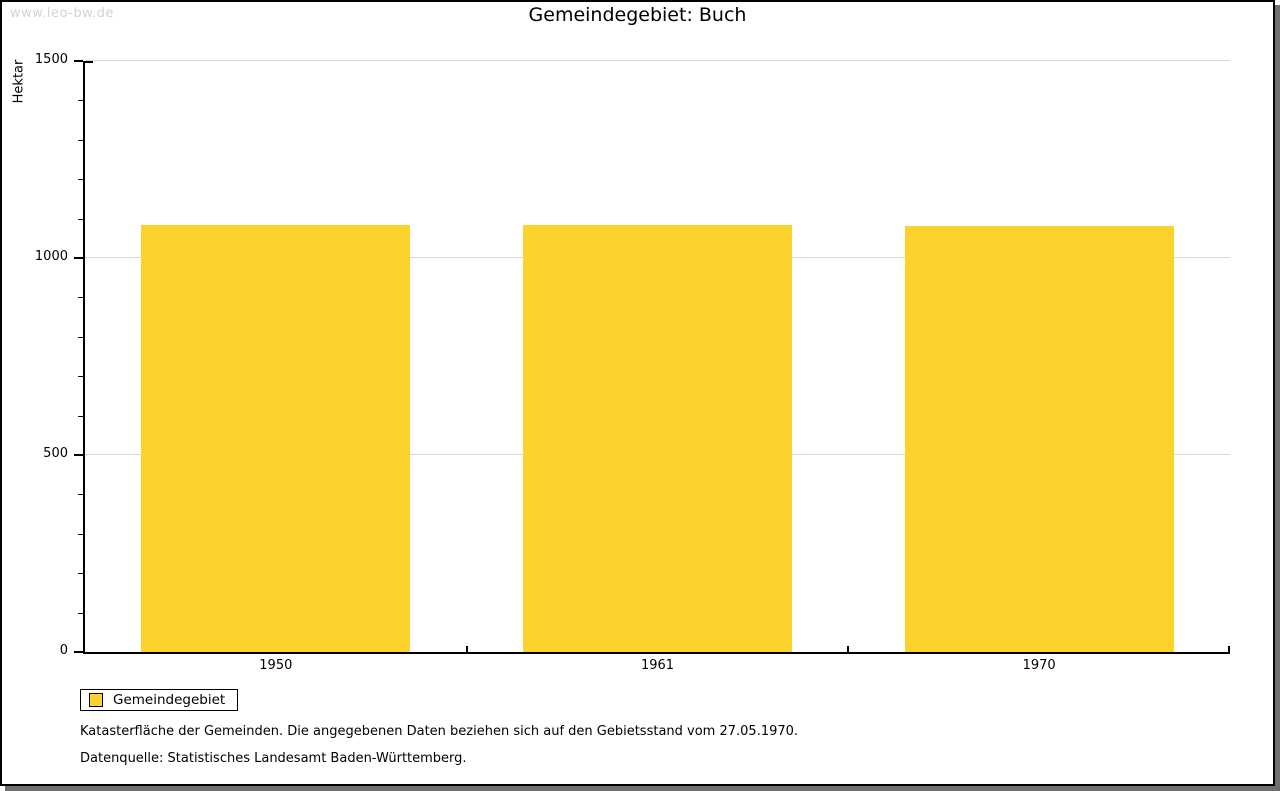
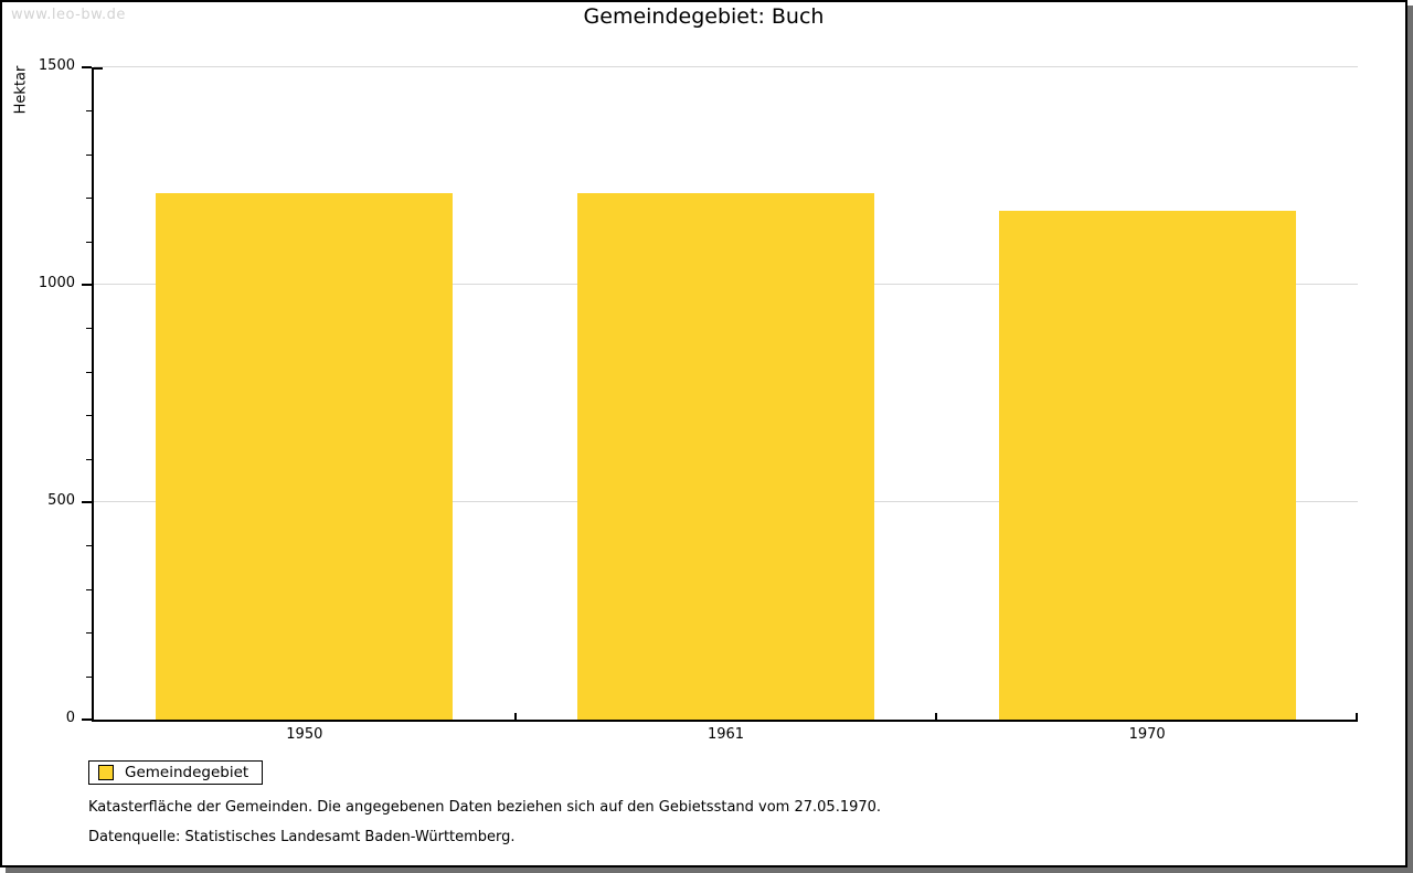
1950: 1080 -> 1210
1961: 1080 -> 1210
1970: 1080 -> 1170
